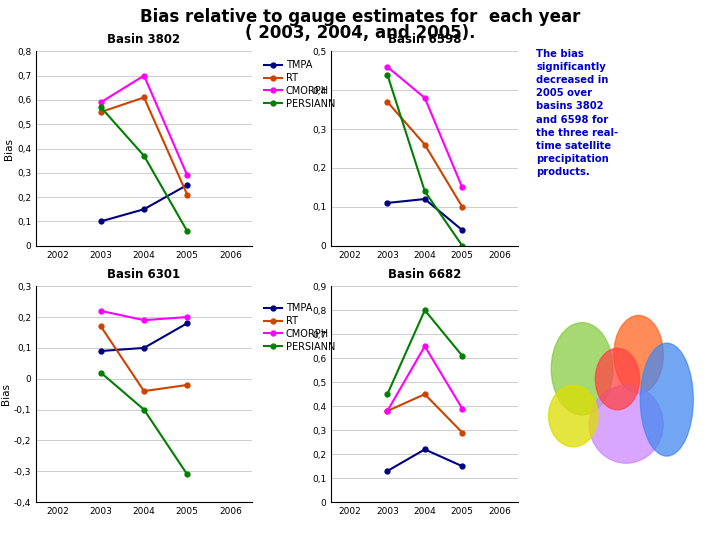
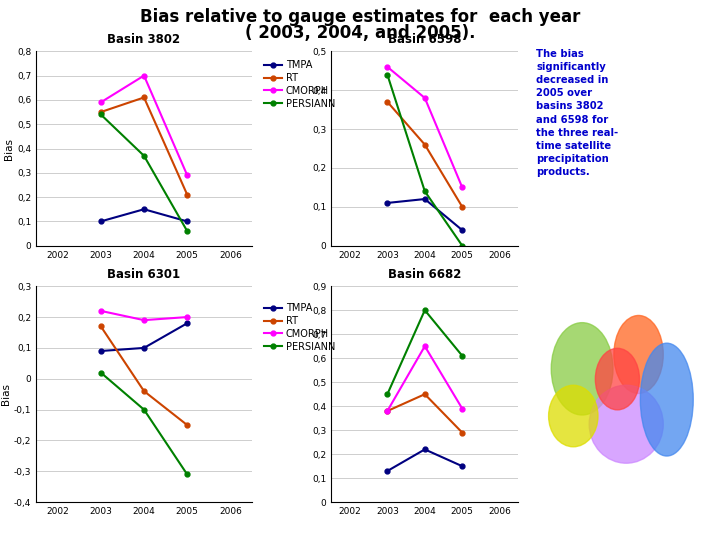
Basin 3802/PERSIANN/2003: 0,57 -> 0,54
Basin 3802/TMPA/2005: 0,25 -> 0,10
Basin 6301/RT/2005: -0,02 -> -0,15
